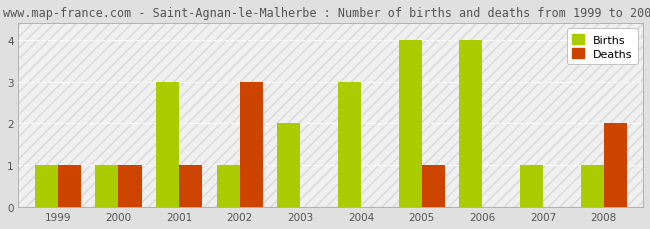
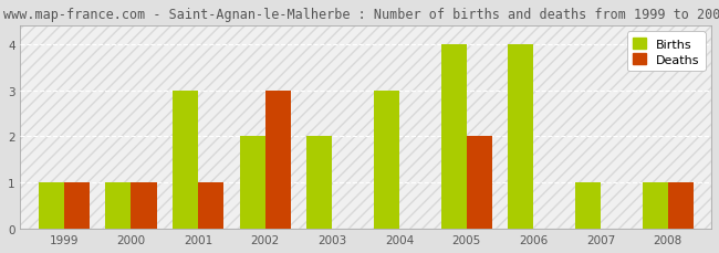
Births/2002: 1 -> 2
Deaths/2005: 1 -> 2
Deaths/2008: 2 -> 1
